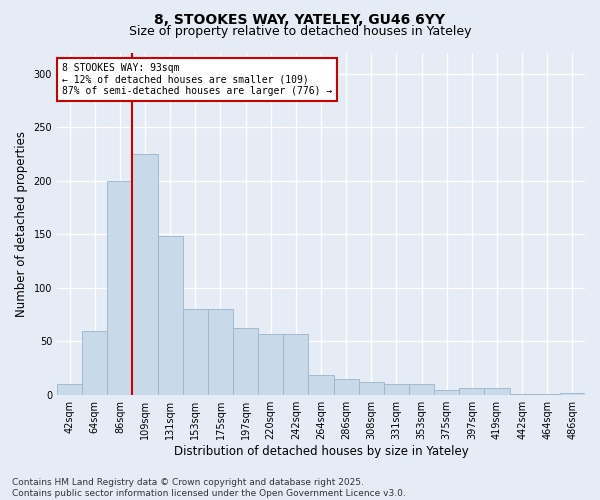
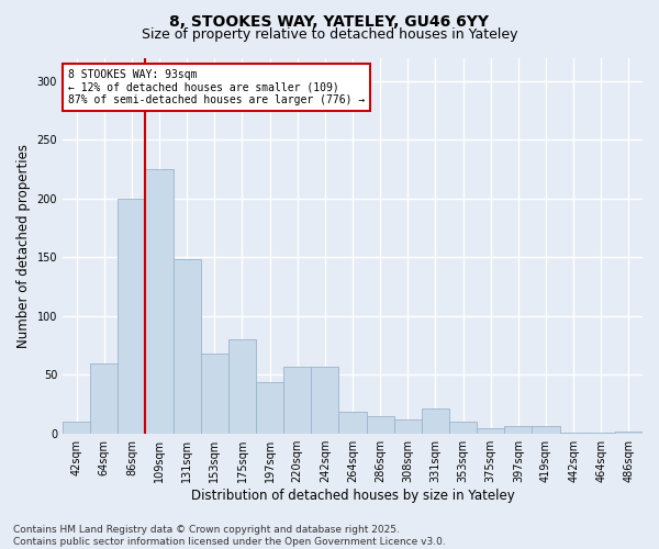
153sqm: 80 -> 68
197sqm: 62 -> 44
331sqm: 10 -> 21
